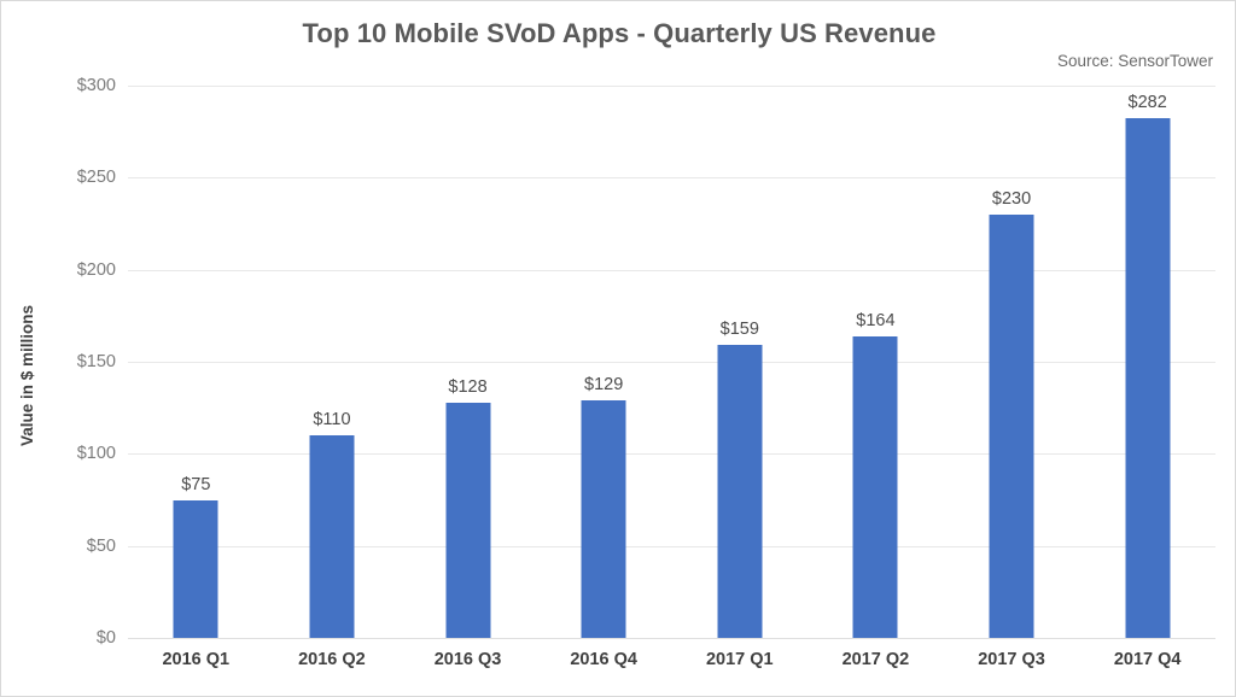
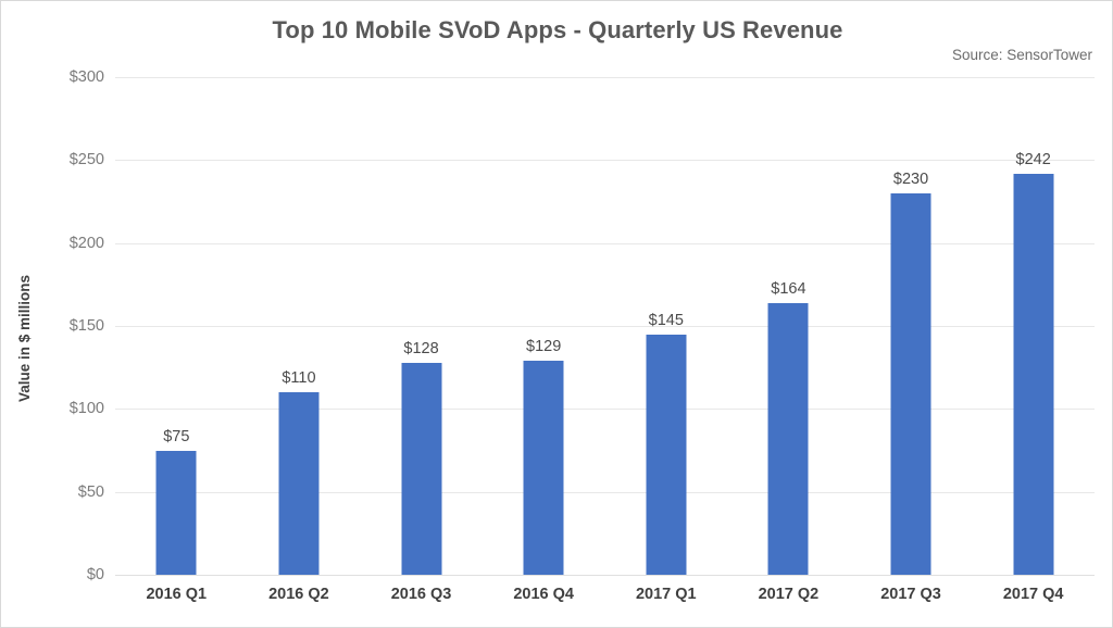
2017 Q1: $159 -> $145
2017 Q4: $282 -> $242
